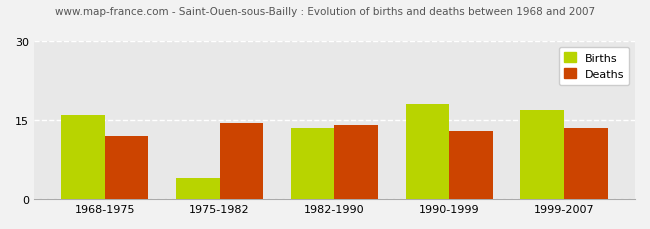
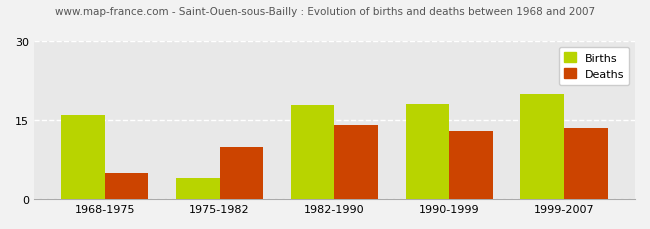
Deaths/1968-1975: 12.0 -> 5.0
Deaths/1975-1982: 14.5 -> 9.8
Births/1982-1990: 13.5 -> 17.8
Births/1999-2007: 17.0 -> 20.0
